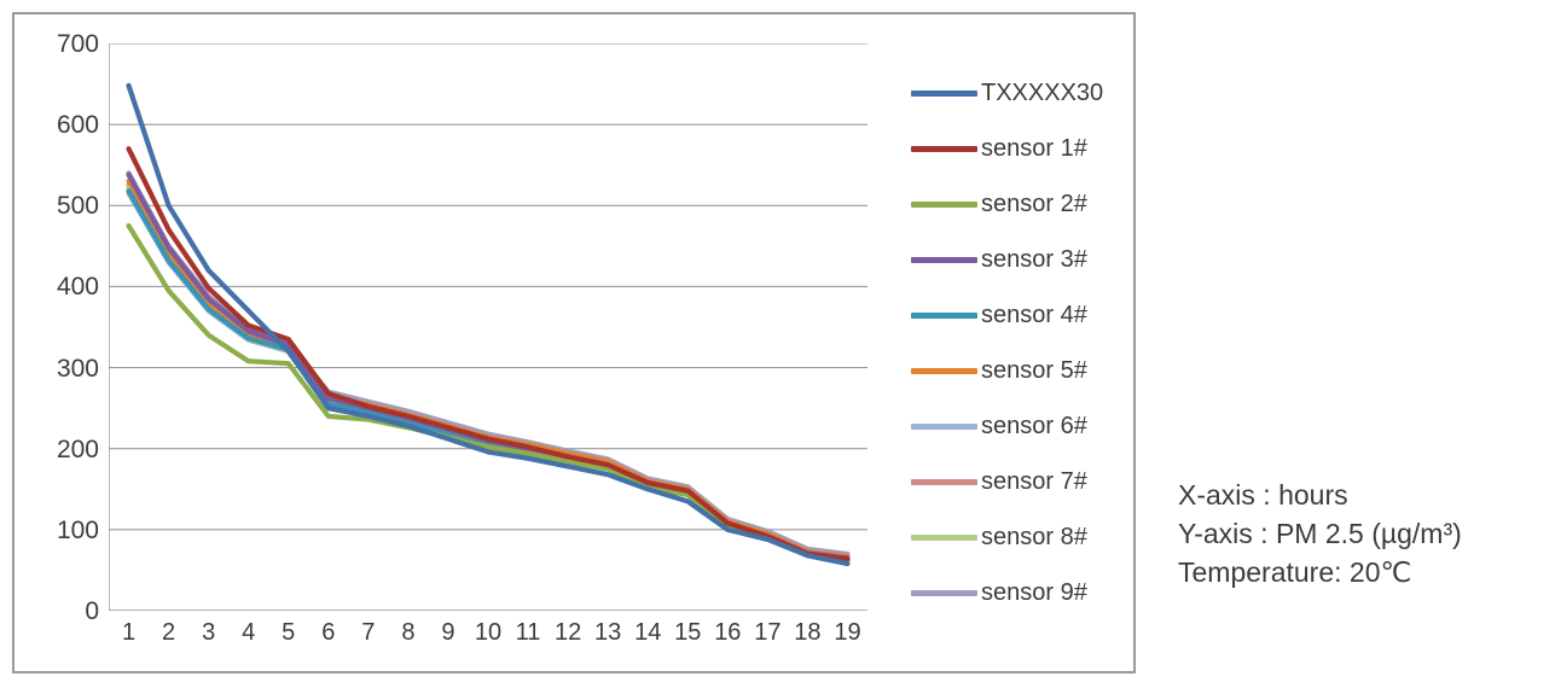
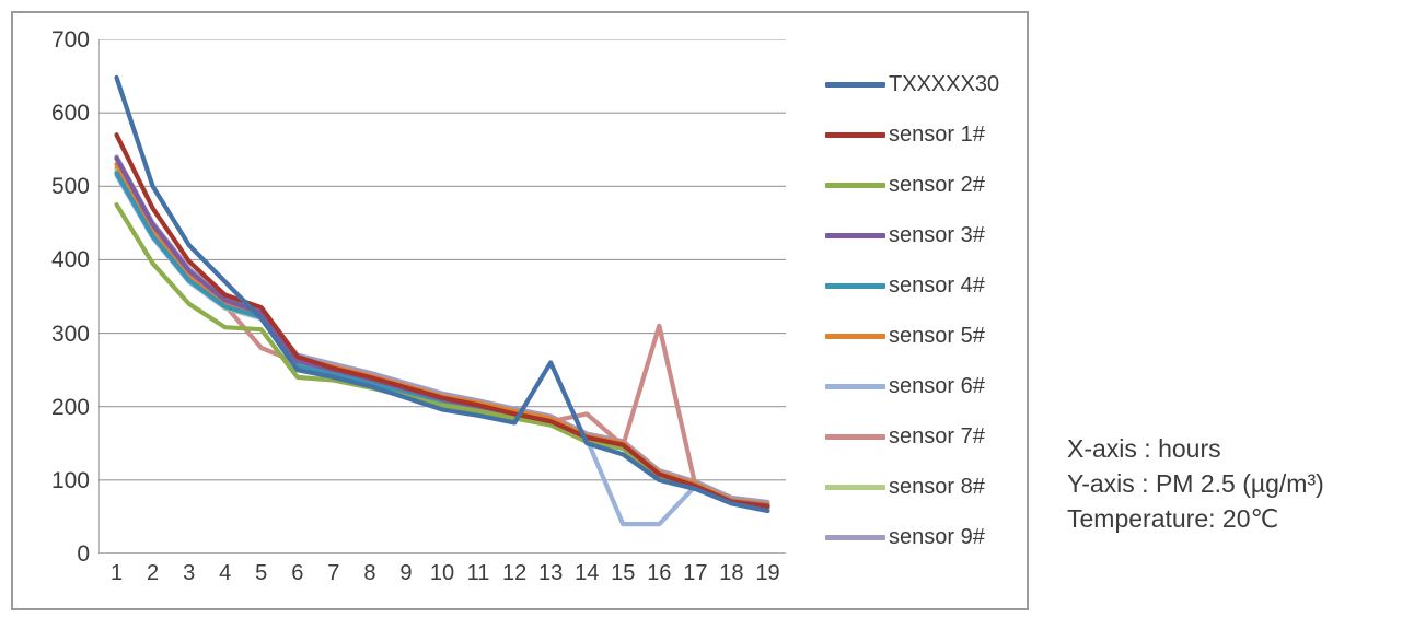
sensor 7#/5: 320 -> 280
TXXXXX30/13: 170 -> 260
sensor 7#/14: 160 -> 190
sensor 6#/15: 150 -> 40
sensor 6#/16: 110 -> 40
sensor 7#/16: 110 -> 310
